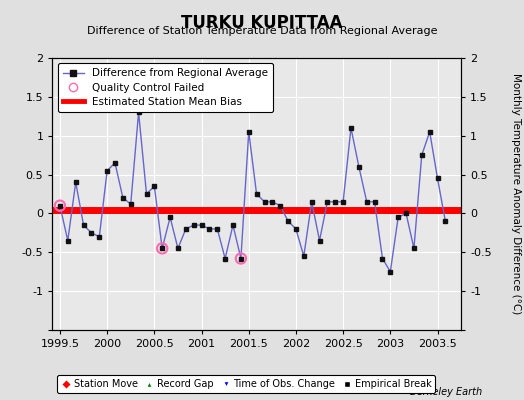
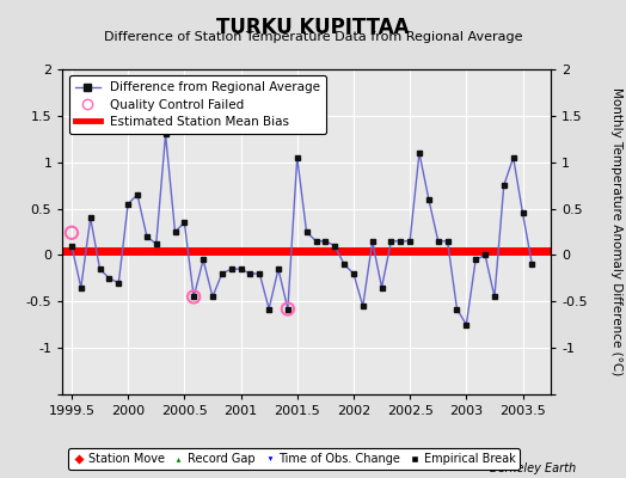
Quality Control Failed/1999.5: 0.10 -> 0.24
